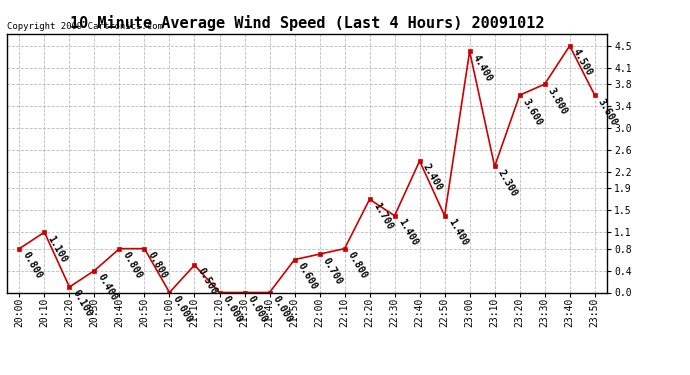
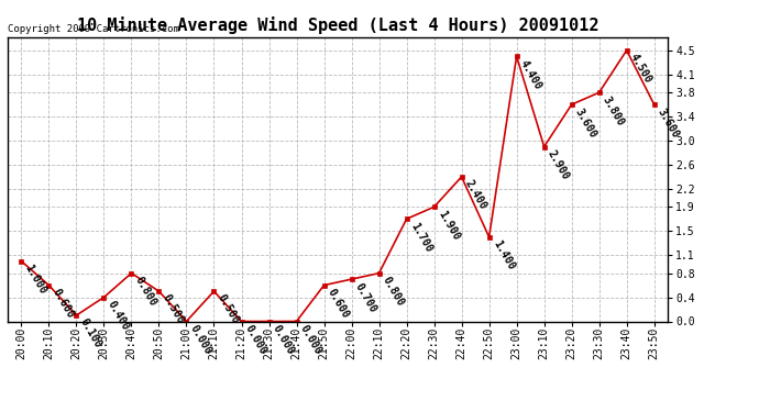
20:00: 0.800 -> 1.000
20:10: 1.100 -> 0.600
20:50: 0.800 -> 0.500
22:30: 1.400 -> 1.900
23:10: 2.300 -> 2.900
